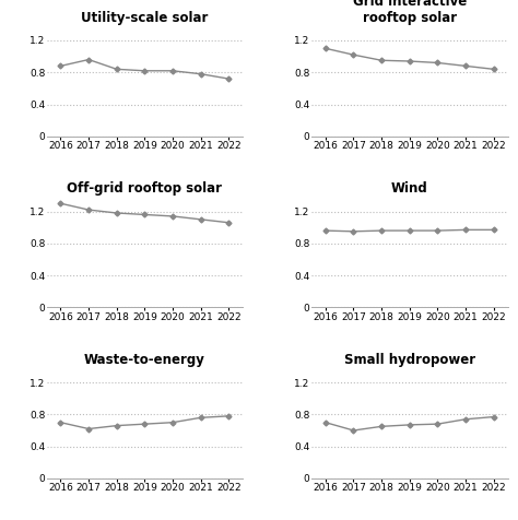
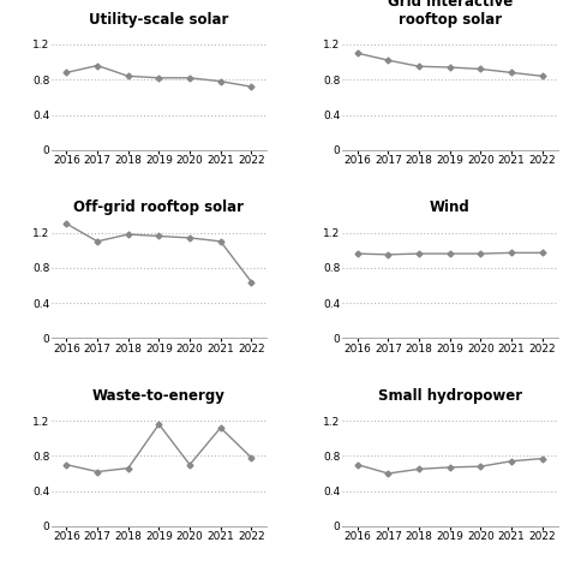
Off-grid rooftop solar/2017: 1.22 -> 1.10
Off-grid rooftop solar/2022: 1.06 -> 0.64
Waste-to-energy/2019: 0.68 -> 1.16
Waste-to-energy/2021: 0.76 -> 1.12
